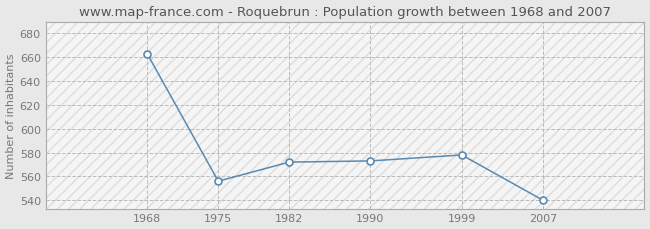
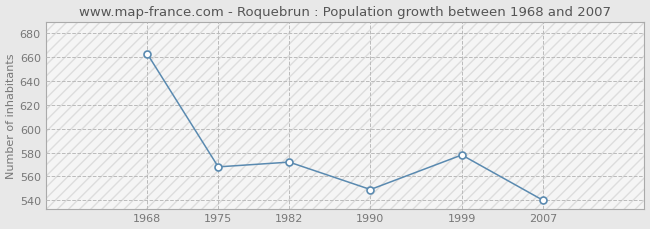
1975: 556 -> 568
1990: 573 -> 549
